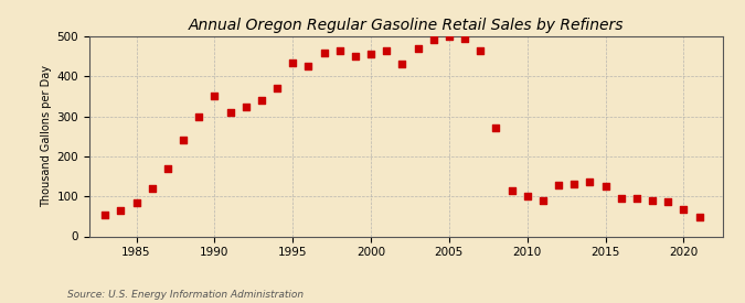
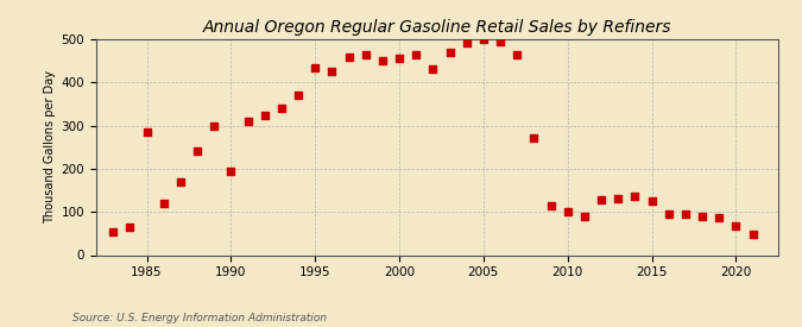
1985: 85 -> 285
1990: 350 -> 195
